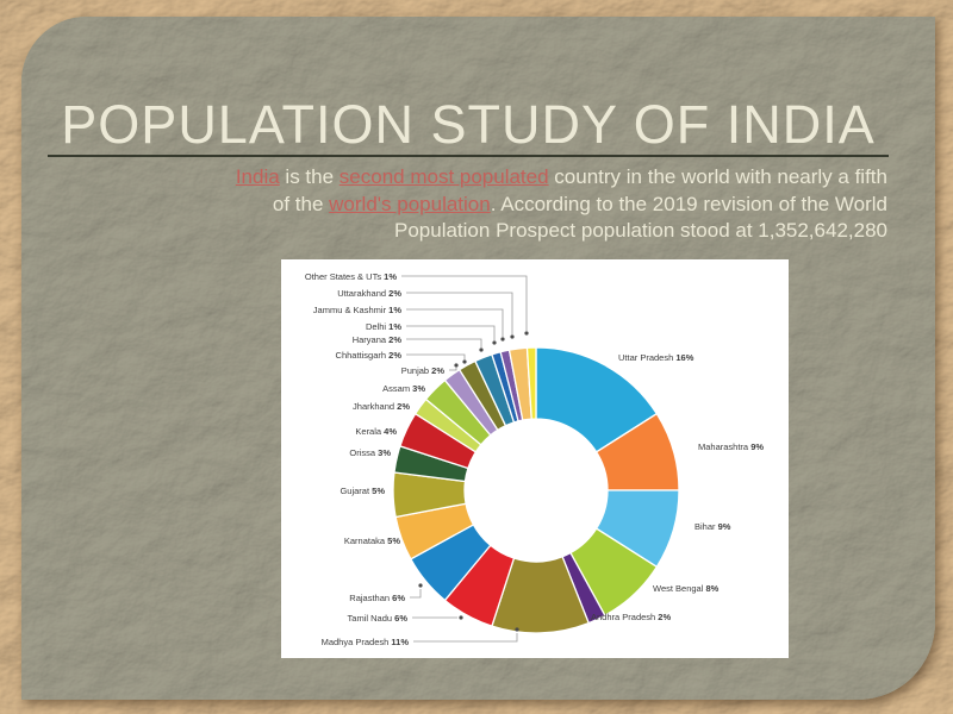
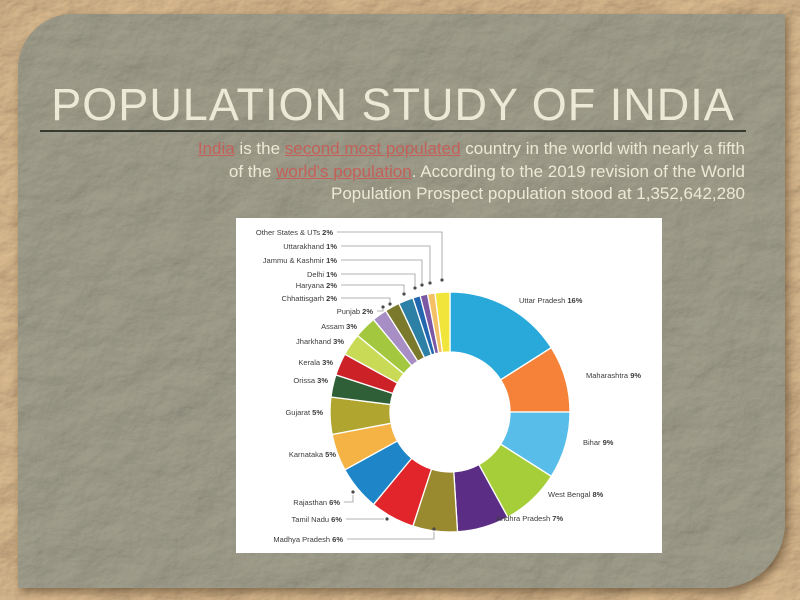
Andhra Pradesh: 2% -> 7%
Madhya Pradesh: 11% -> 6%
Kerala: 4% -> 3%
Jharkhand: 2% -> 3%
Uttarakhand: 2% -> 1%
Other States & UTs: 1% -> 2%
